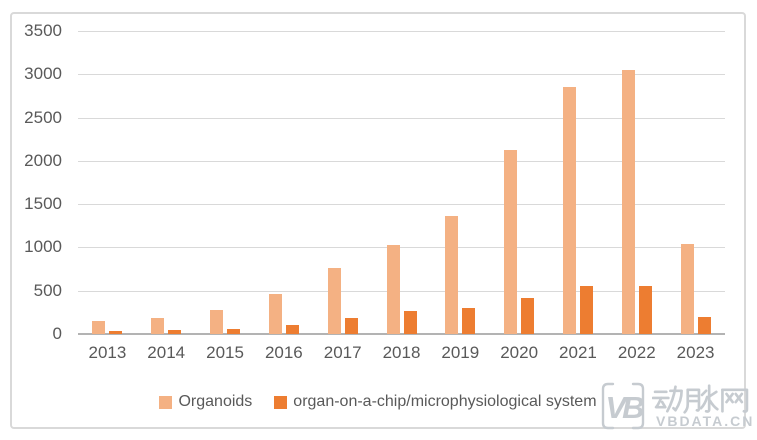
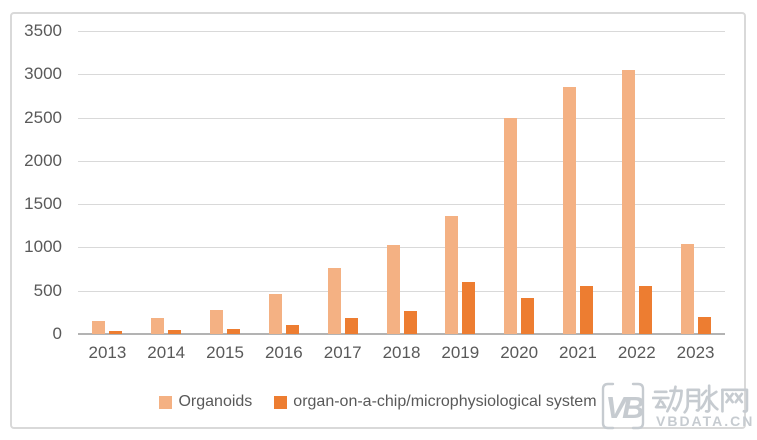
organ-on-a-chip/microphysiological system/2019: 300 -> 600
Organoids/2020: 2100 -> 2500
